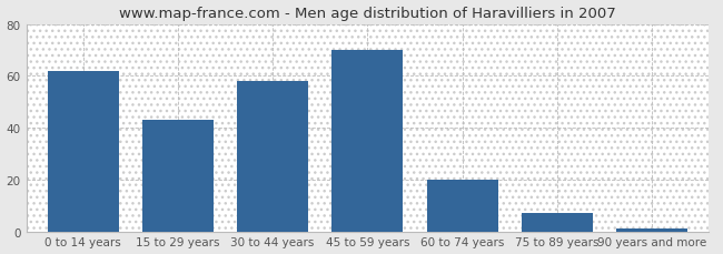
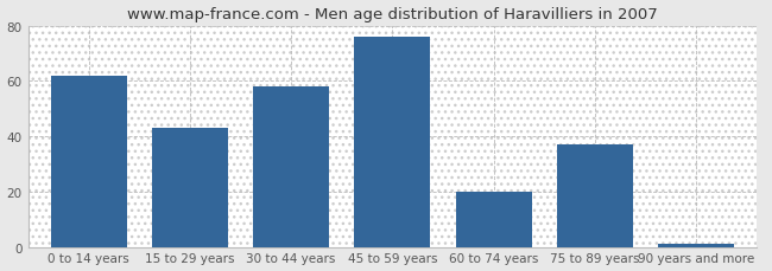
45 to 59 years: 70 -> 76
75 to 89 years: 7 -> 37
